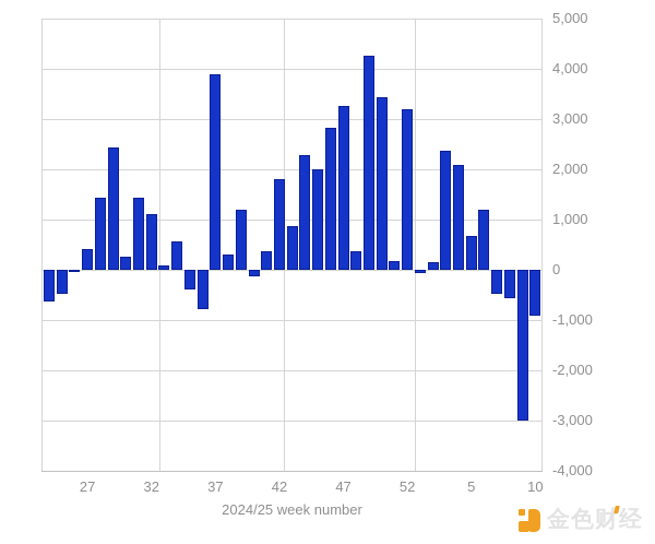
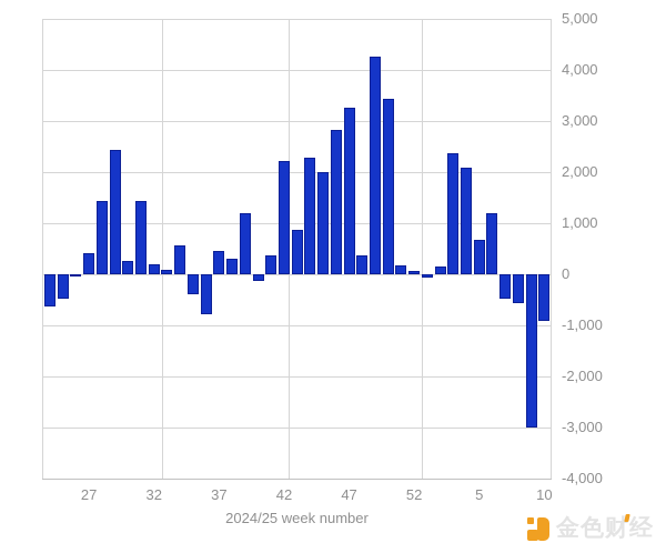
32: 1100 -> 200
37: 3900 -> 500
42: 1800 -> 2200
52: 3200 -> 100
